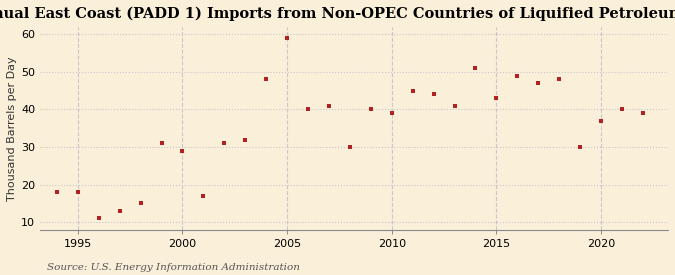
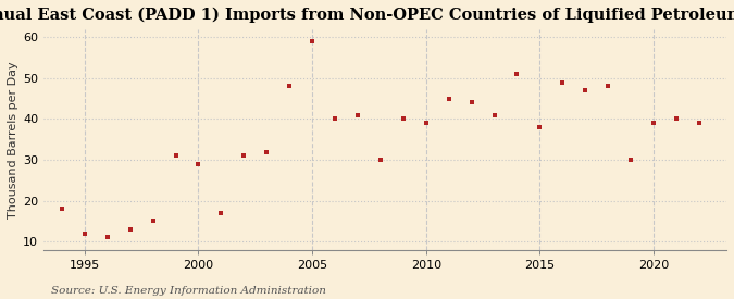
1995: 18 -> 12
2015: 43 -> 38
2020: 37 -> 39
